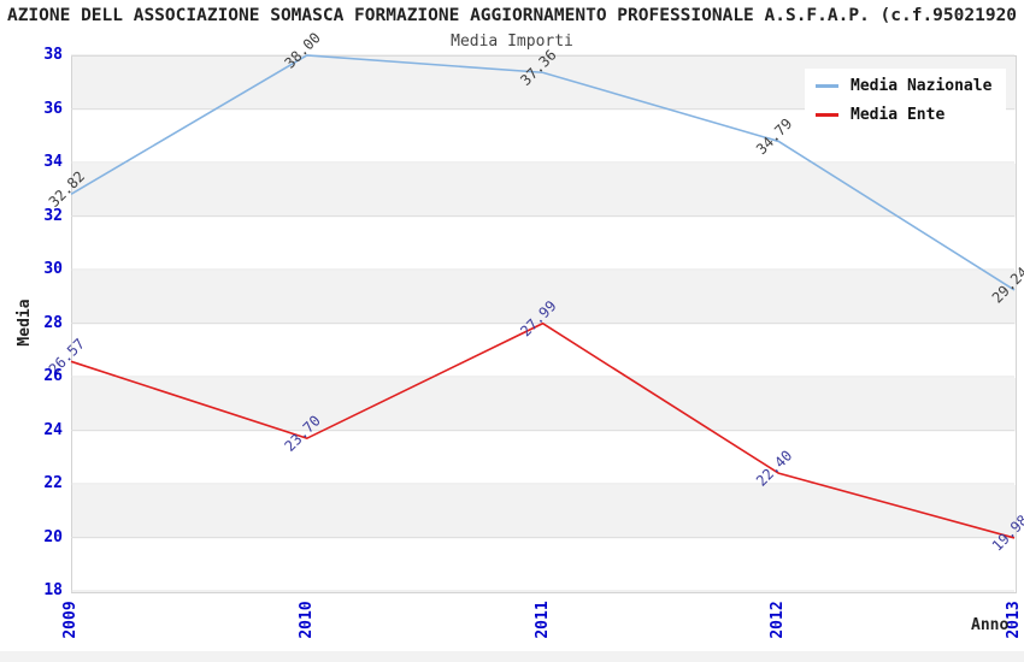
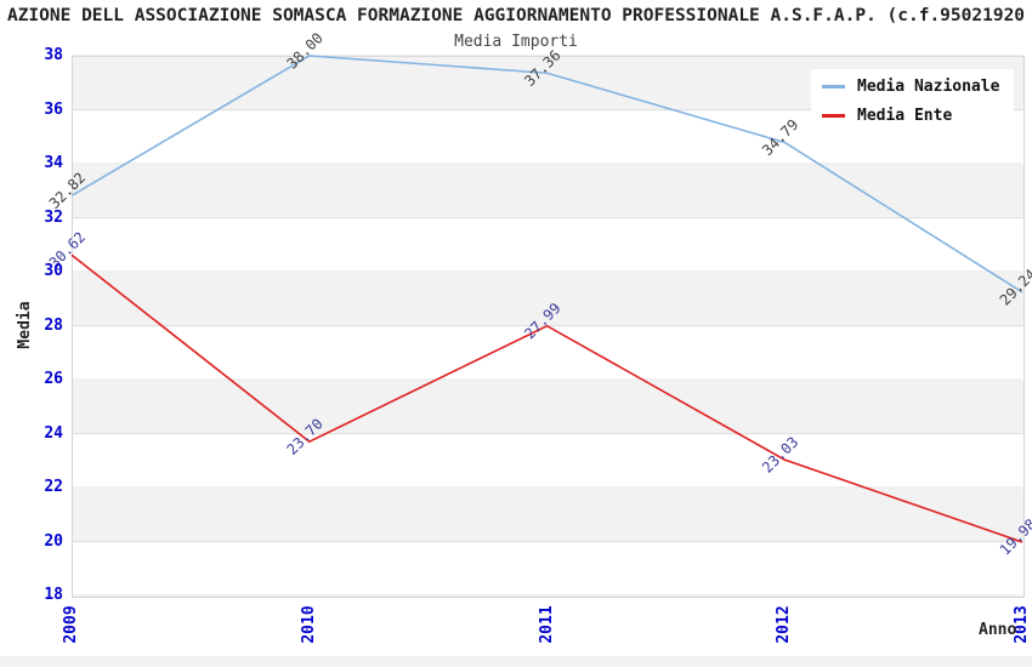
Media Ente/2009: 26.57 -> 30.62
Media Ente/2012: 22.40 -> 23.03
